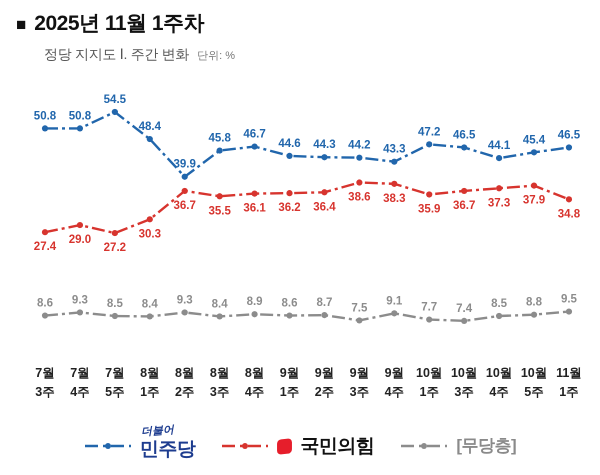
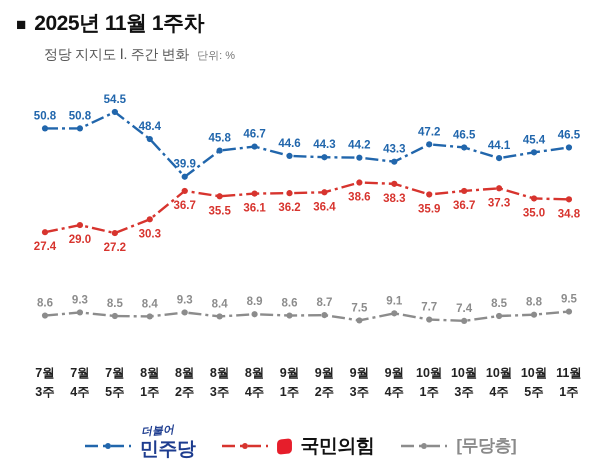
국민의힘/10월 5주: 37.9 -> 35.0
